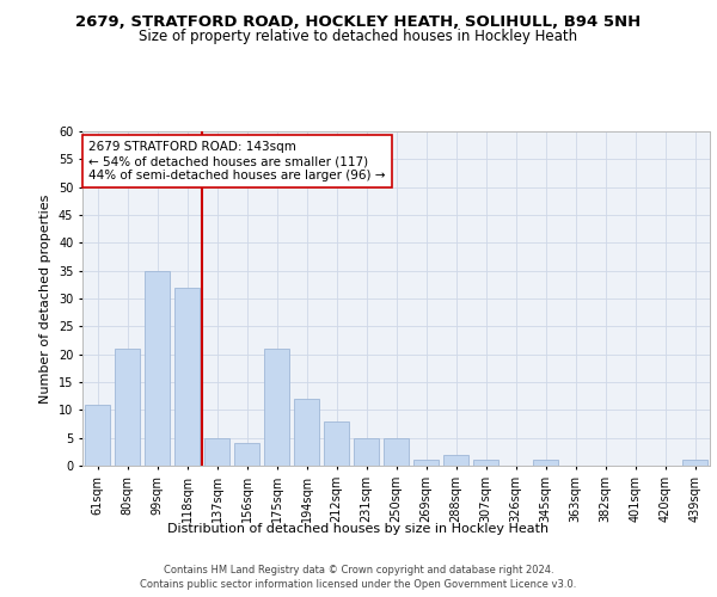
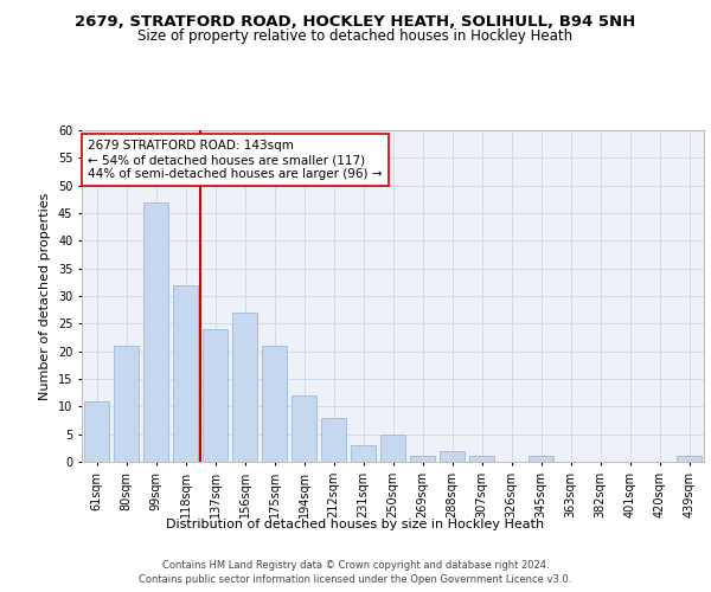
99sqm: 35 -> 47
137sqm: 5 -> 24
156sqm: 4 -> 27
231sqm: 5 -> 3
